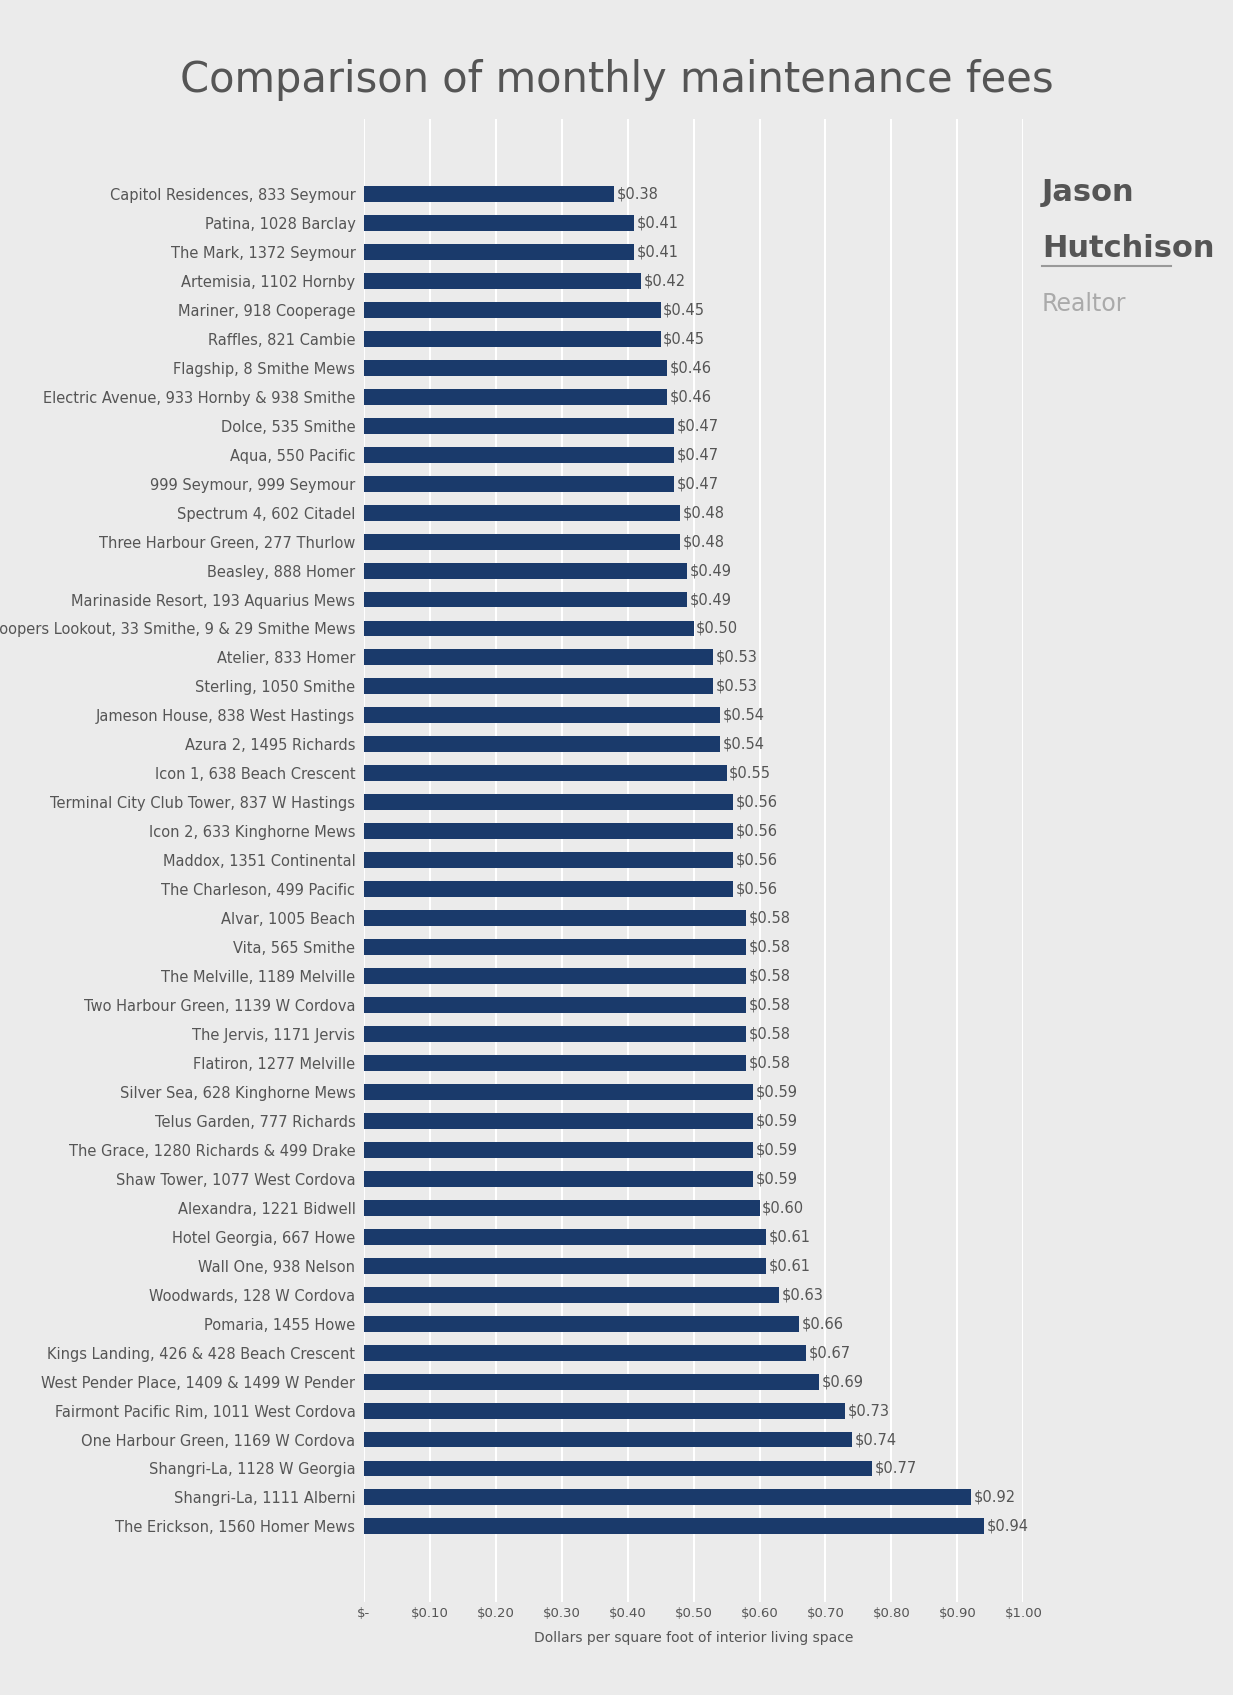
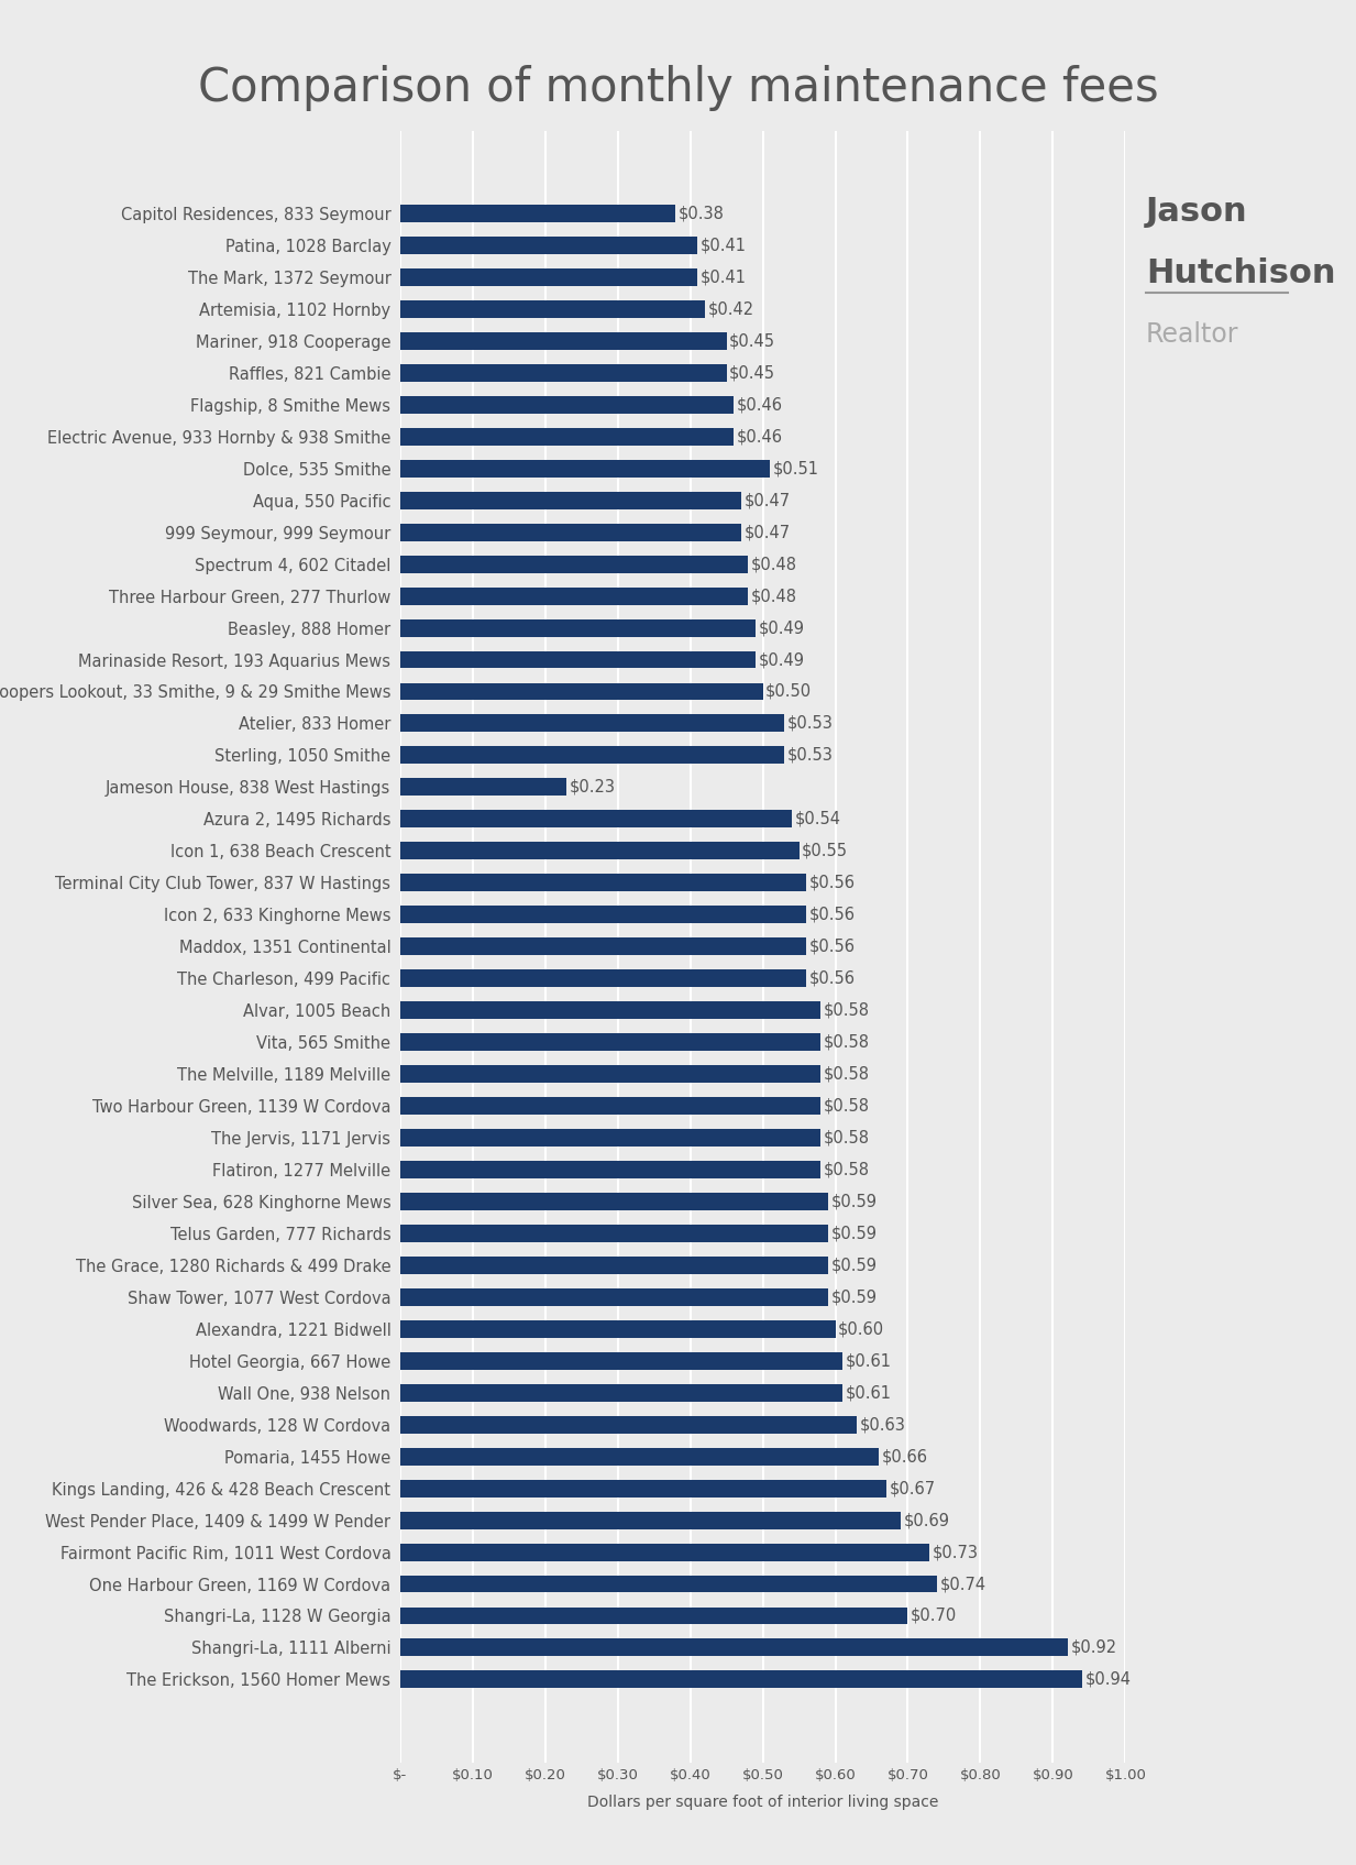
Dolce, 535 Smithe: $0.47 -> $0.51
Jameson House, 838 West Hastings: $0.54 -> $0.23
Shangri-La, 1128 W Georgia: $0.77 -> $0.70
